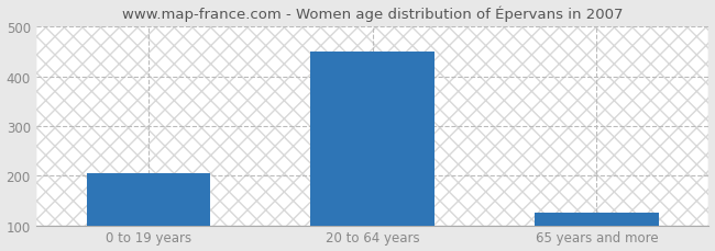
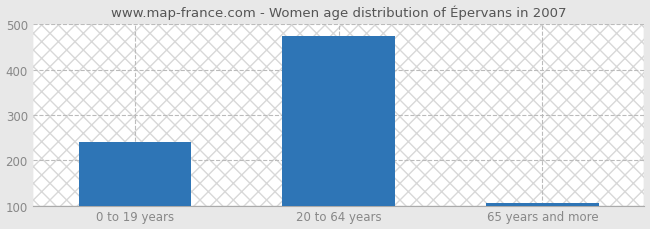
0 to 19 years: 205 -> 240
20 to 64 years: 450 -> 475
65 years and more: 125 -> 105
